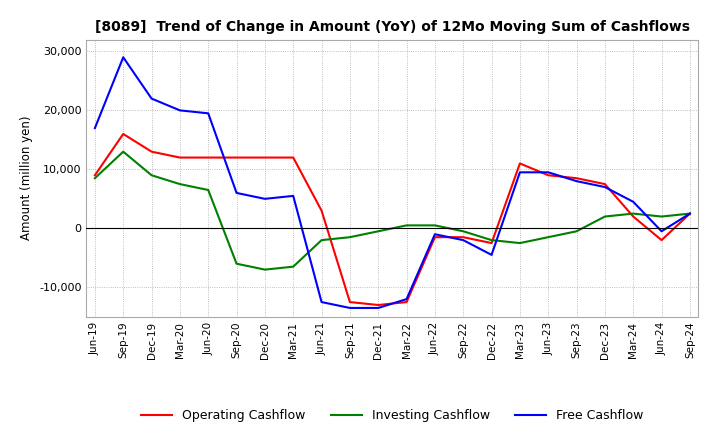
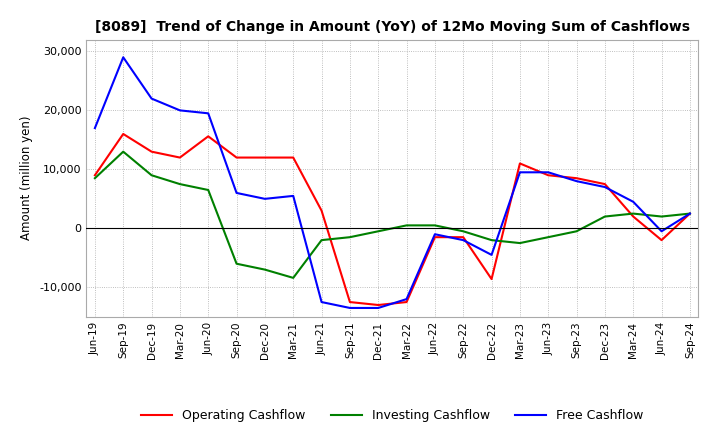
Operating Cashflow/Jun-20: 12,000 -> 15,600
Investing Cashflow/Mar-21: -6,500 -> -8,400
Operating Cashflow/Dec-22: -2,500 -> -8,600
